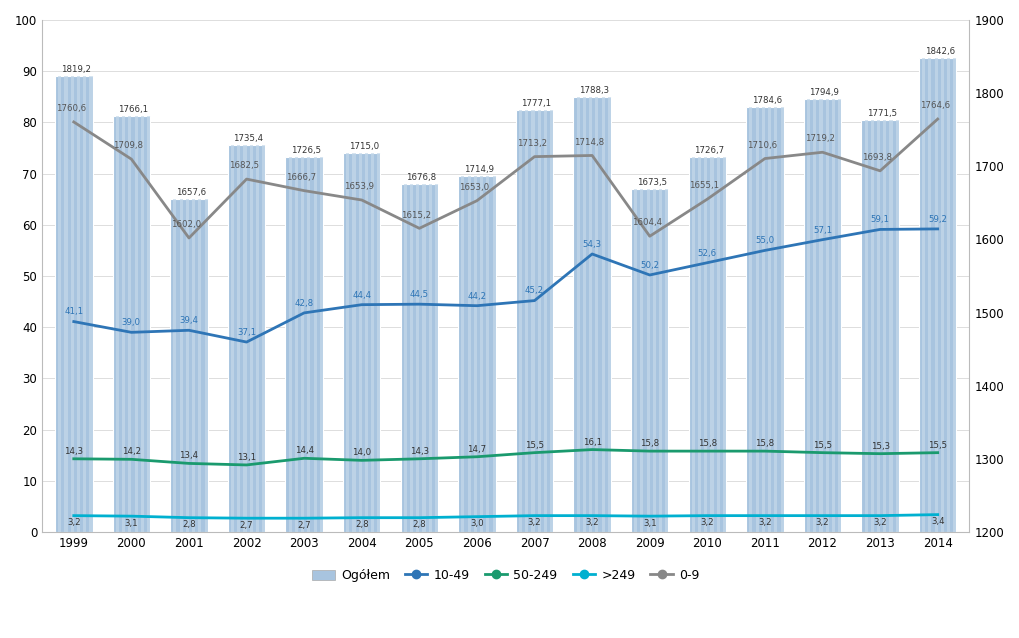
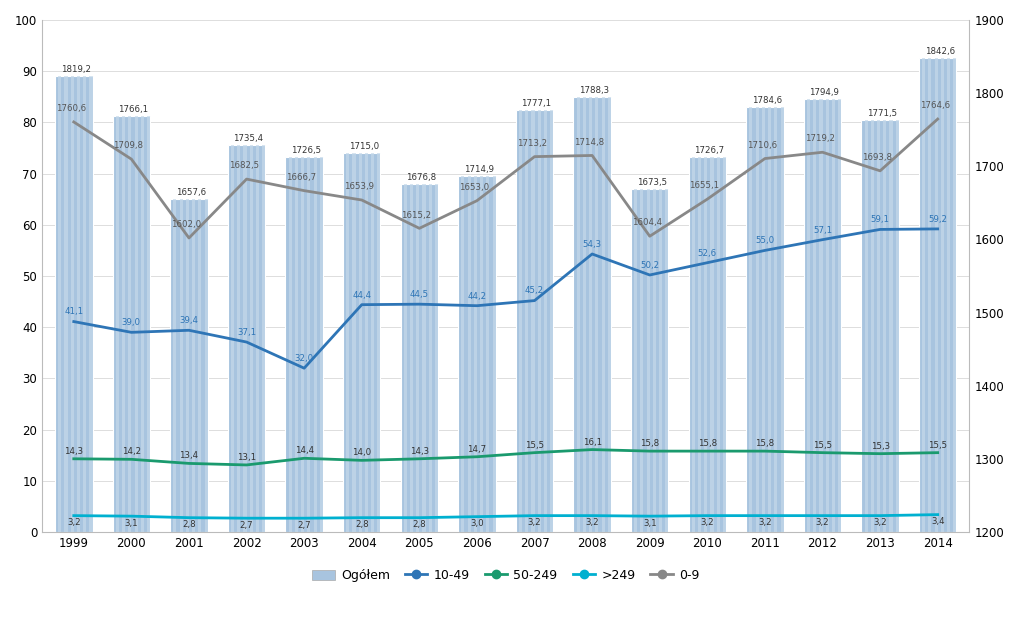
10-49/2003: 42,8 -> 32,0
